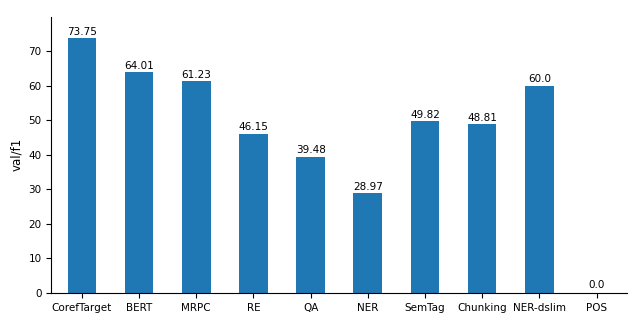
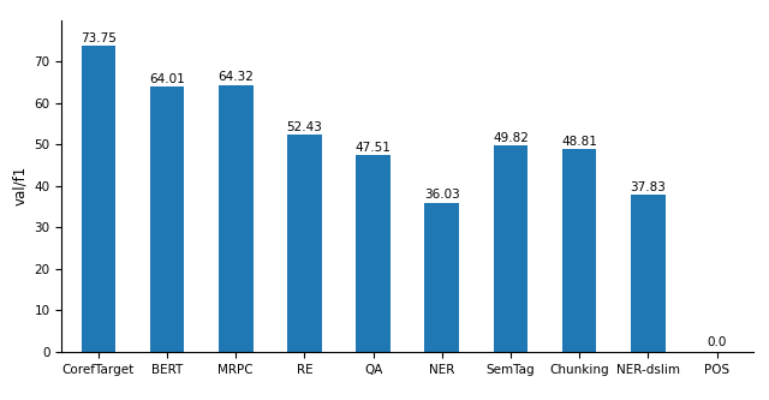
MRPC: 61.23 -> 64.32
RE: 46.15 -> 52.43
QA: 39.48 -> 47.51
NER: 28.97 -> 36.03
NER-dslim: 60.0 -> 37.83
